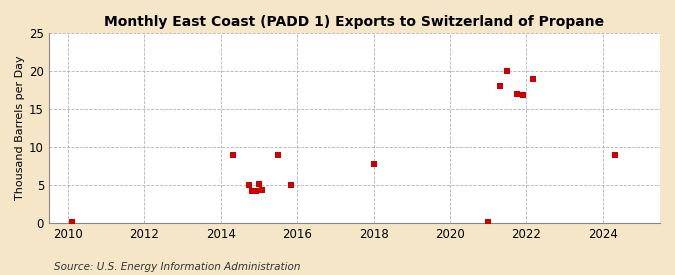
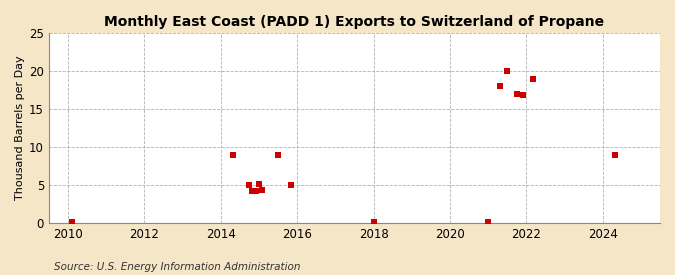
2018: 7.8 -> 0.1
